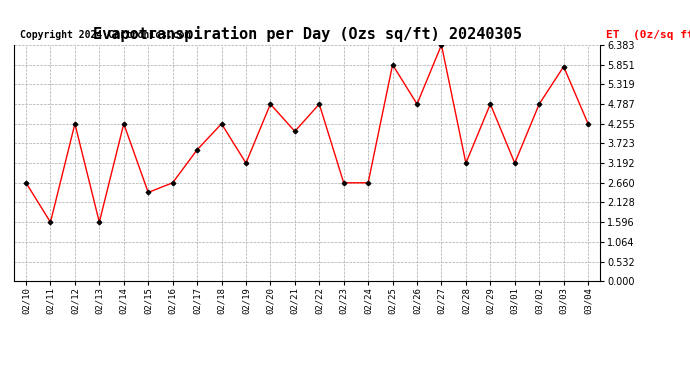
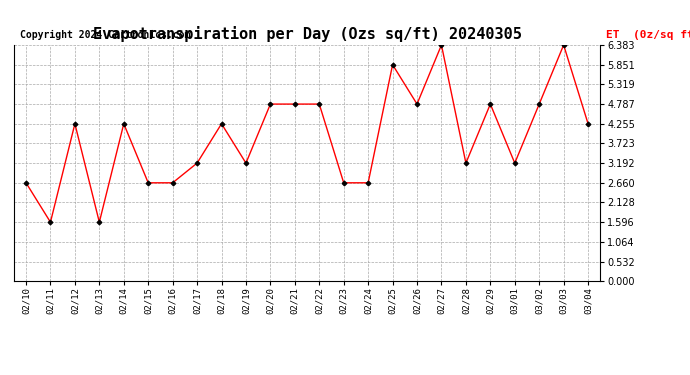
02/15: 2.40 -> 2.66
02/17: 3.55 -> 3.19
02/21: 4.05 -> 4.79
03/03: 5.80 -> 6.38
